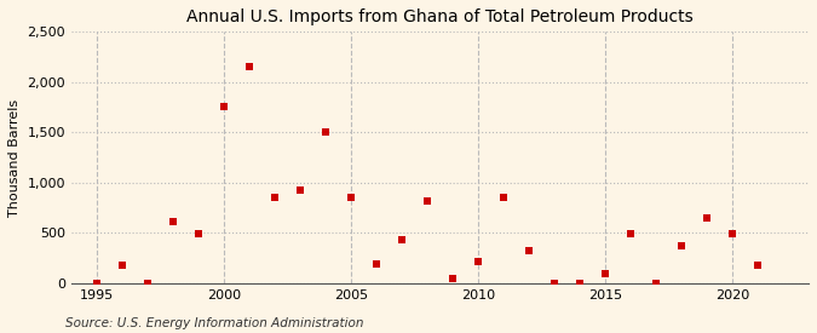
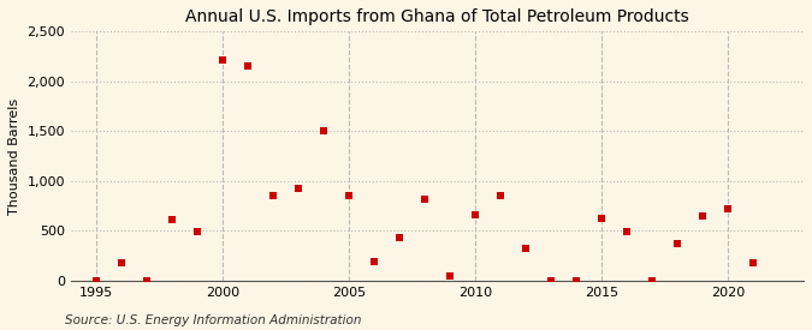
2000: 1,760 -> 2,220
2010: 220 -> 660
2015: 100 -> 620
2020: 490 -> 720
